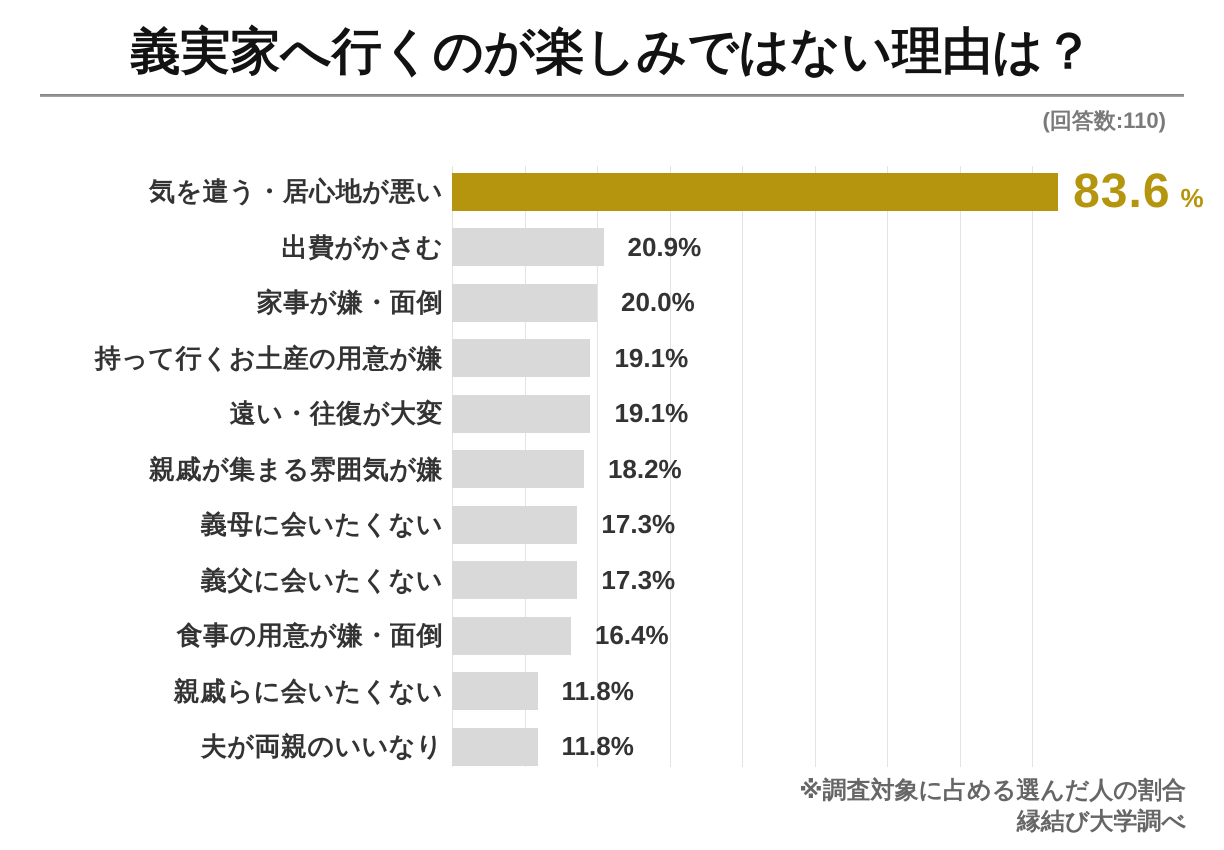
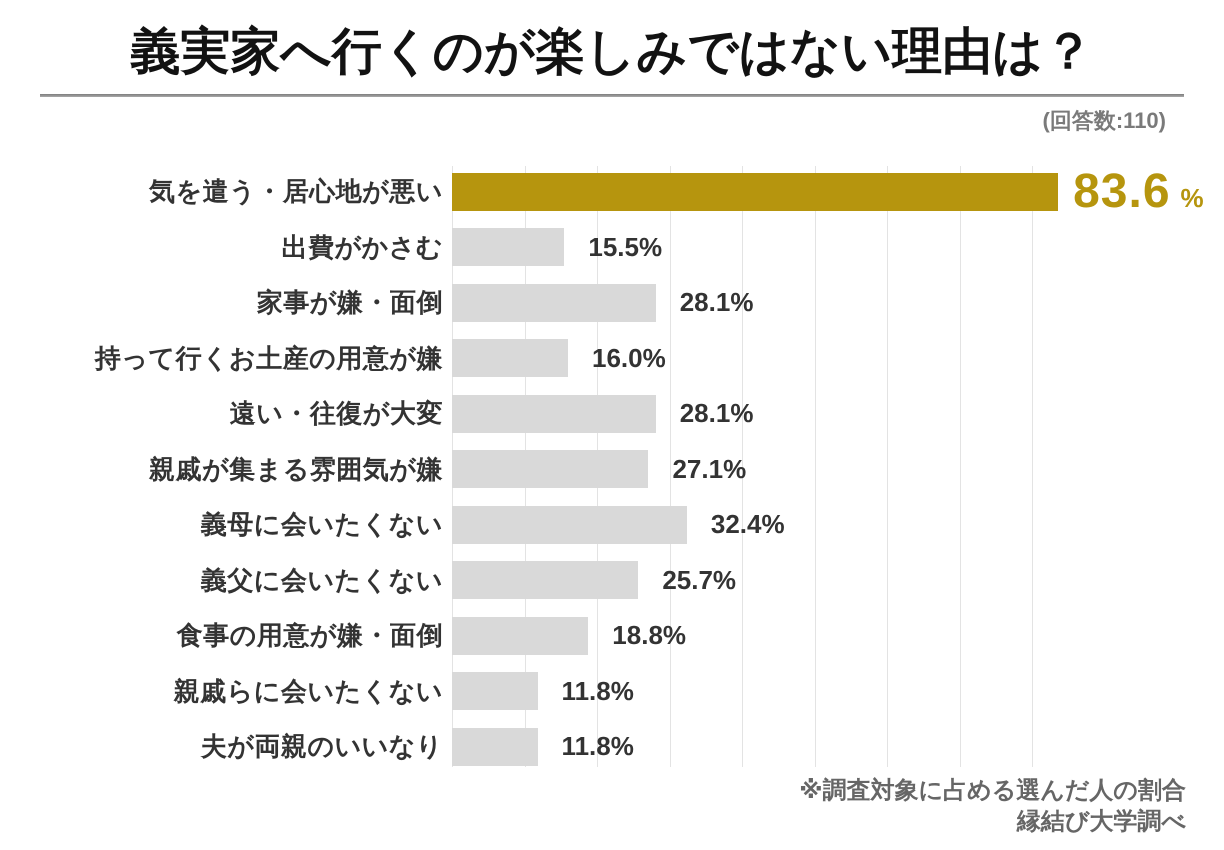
出費がかさむ: 20.9% -> 15.5%
家事が嫌・面倒: 20.0% -> 28.1%
持って行くお土産の用意が嫌: 19.1% -> 16.0%
遠い・往復が大変: 19.1% -> 28.1%
親戚が集まる雰囲気が嫌: 18.2% -> 27.1%
義母に会いたくない: 17.3% -> 32.4%
義父に会いたくない: 17.3% -> 25.7%
食事の用意が嫌・面倒: 16.4% -> 18.8%
